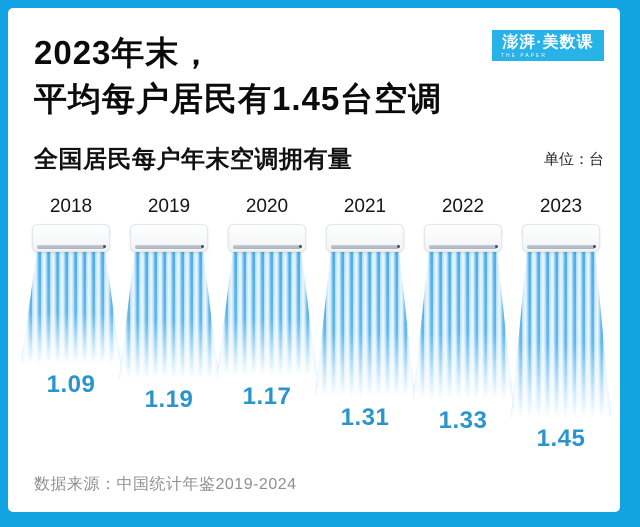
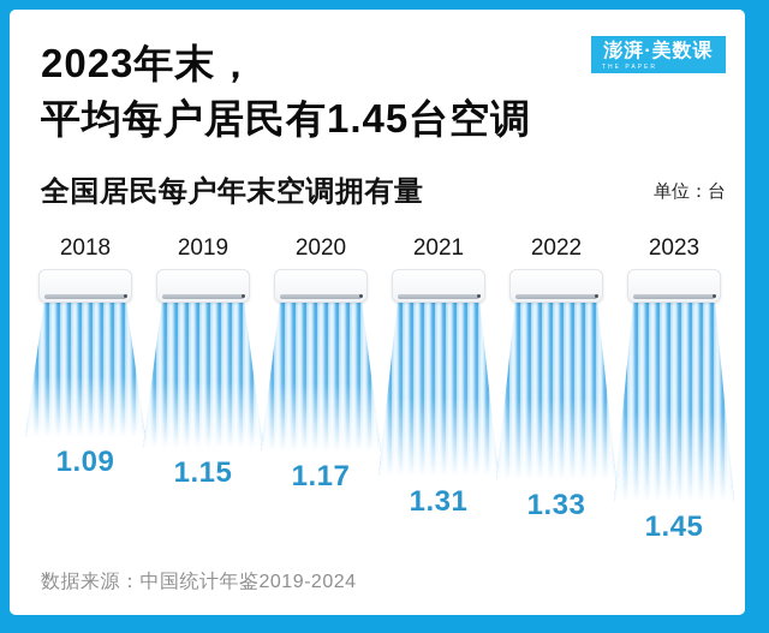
2019: 1.19 -> 1.15
